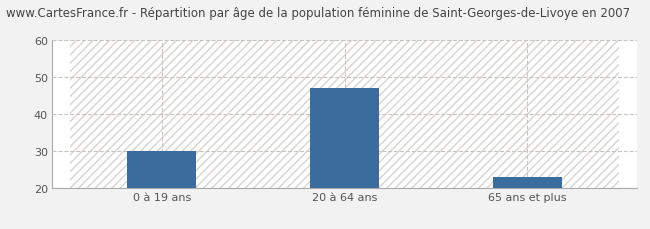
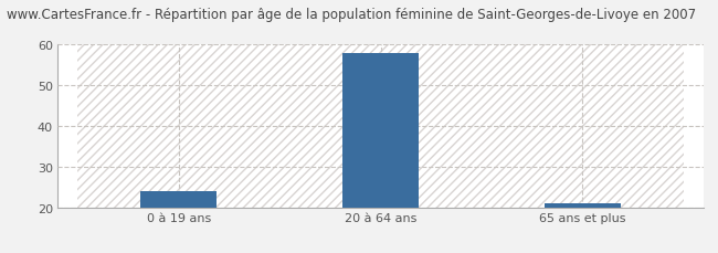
0 à 19 ans: 30 -> 24
20 à 64 ans: 47 -> 58
65 ans et plus: 23 -> 21
